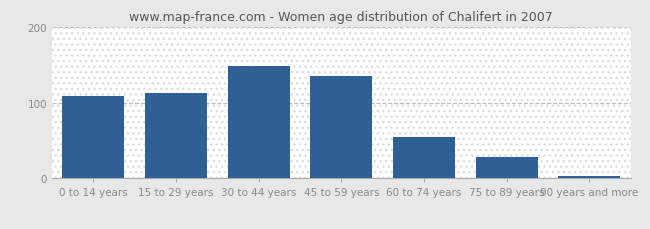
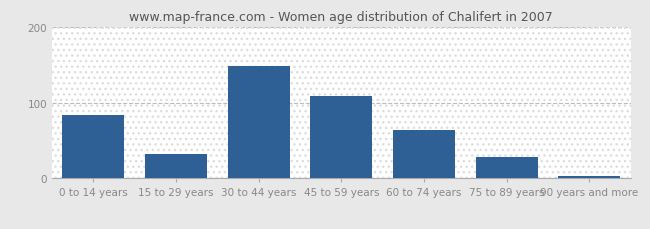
0 to 14 years: 108 -> 84
15 to 29 years: 112 -> 32
45 to 59 years: 135 -> 108
60 to 74 years: 55 -> 64
